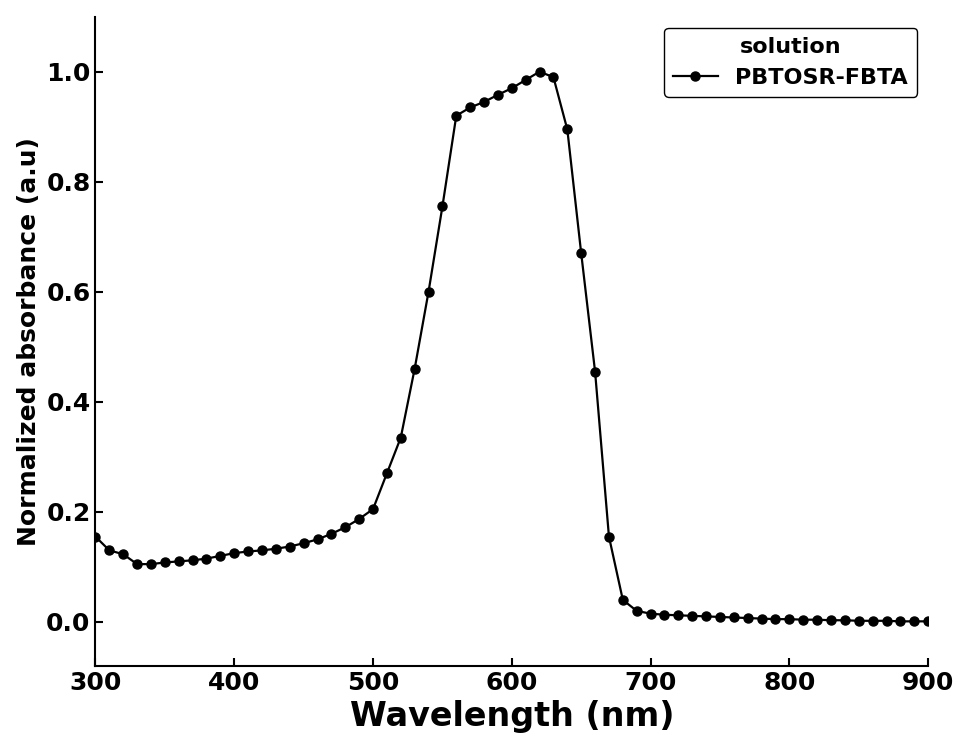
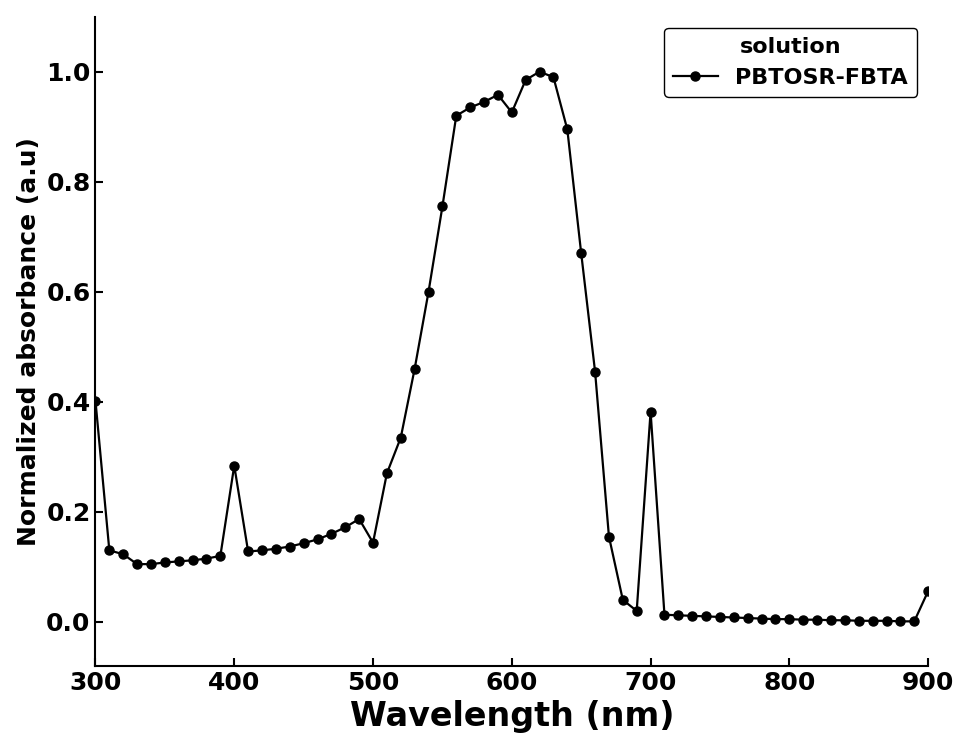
300: 0.155 -> 0.402
400: 0.125 -> 0.284
500: 0.205 -> 0.144
600: 0.970 -> 0.926
700: 0.015 -> 0.382
900: 0.001 -> 0.056
